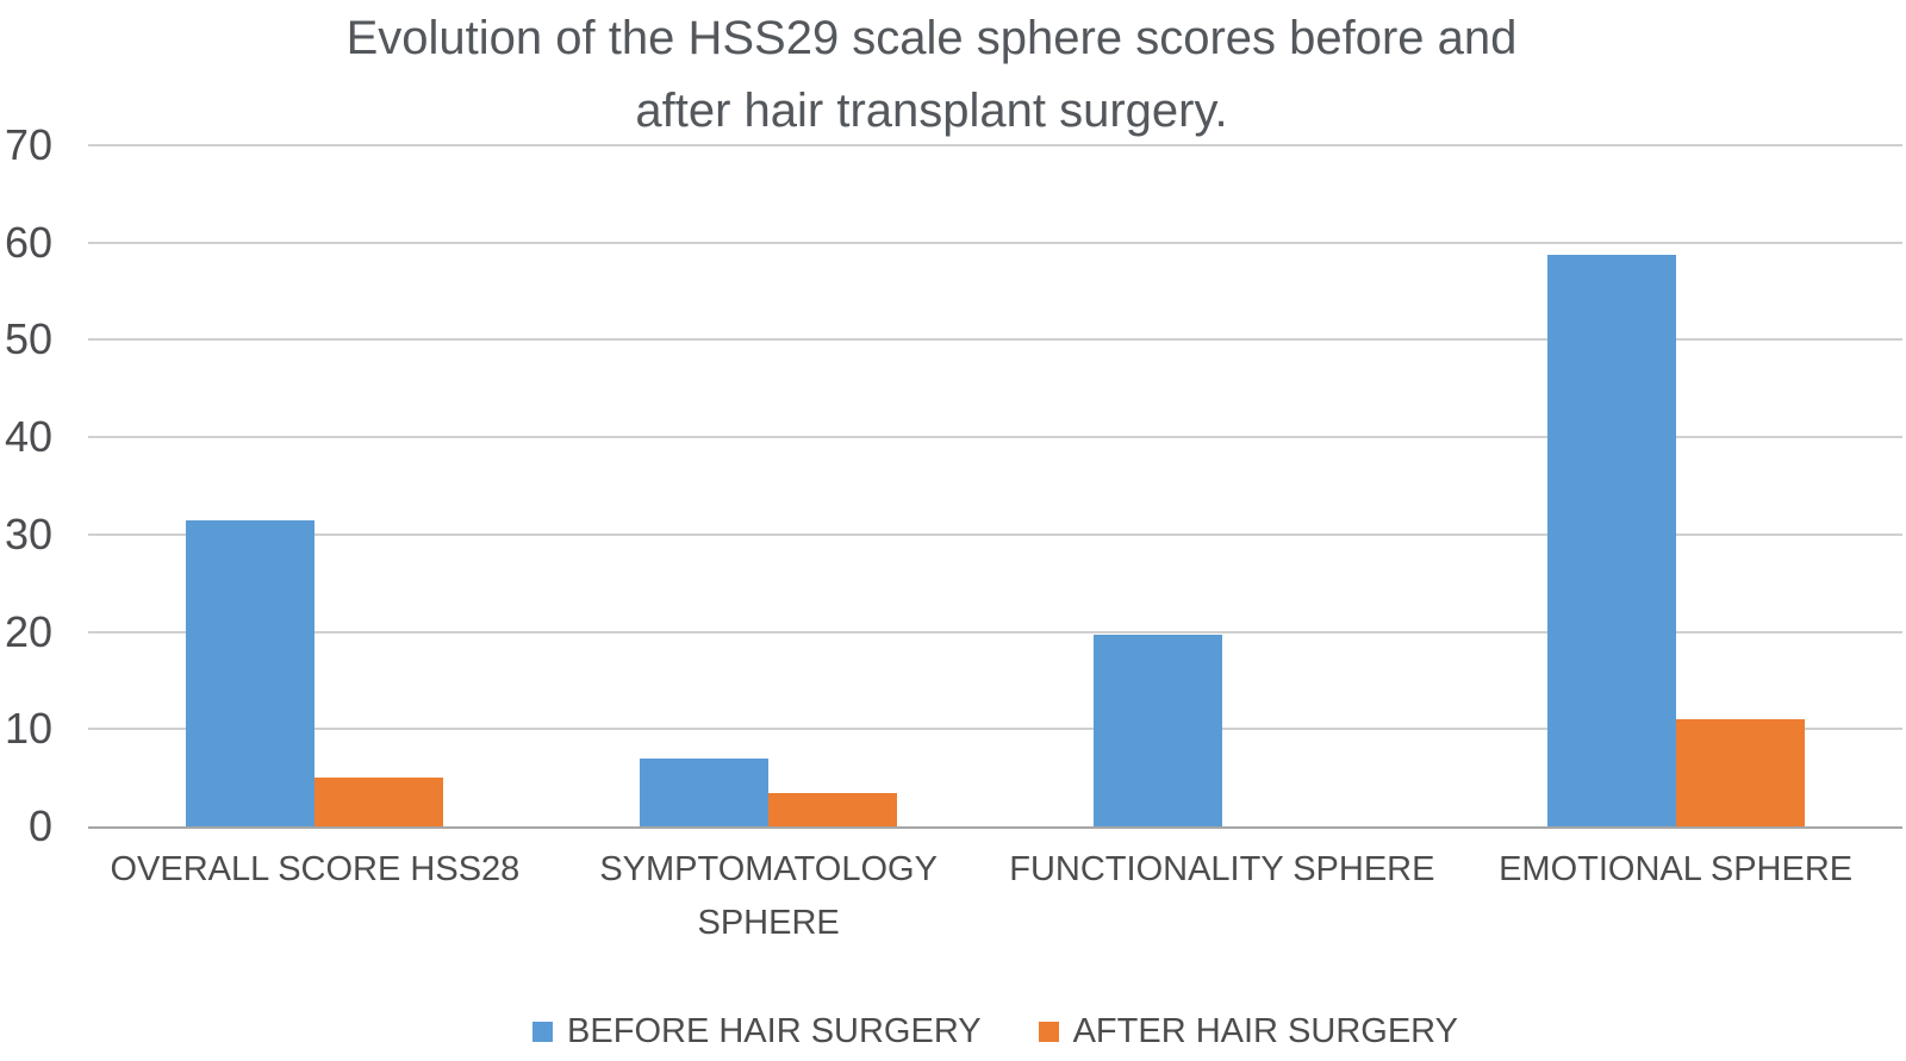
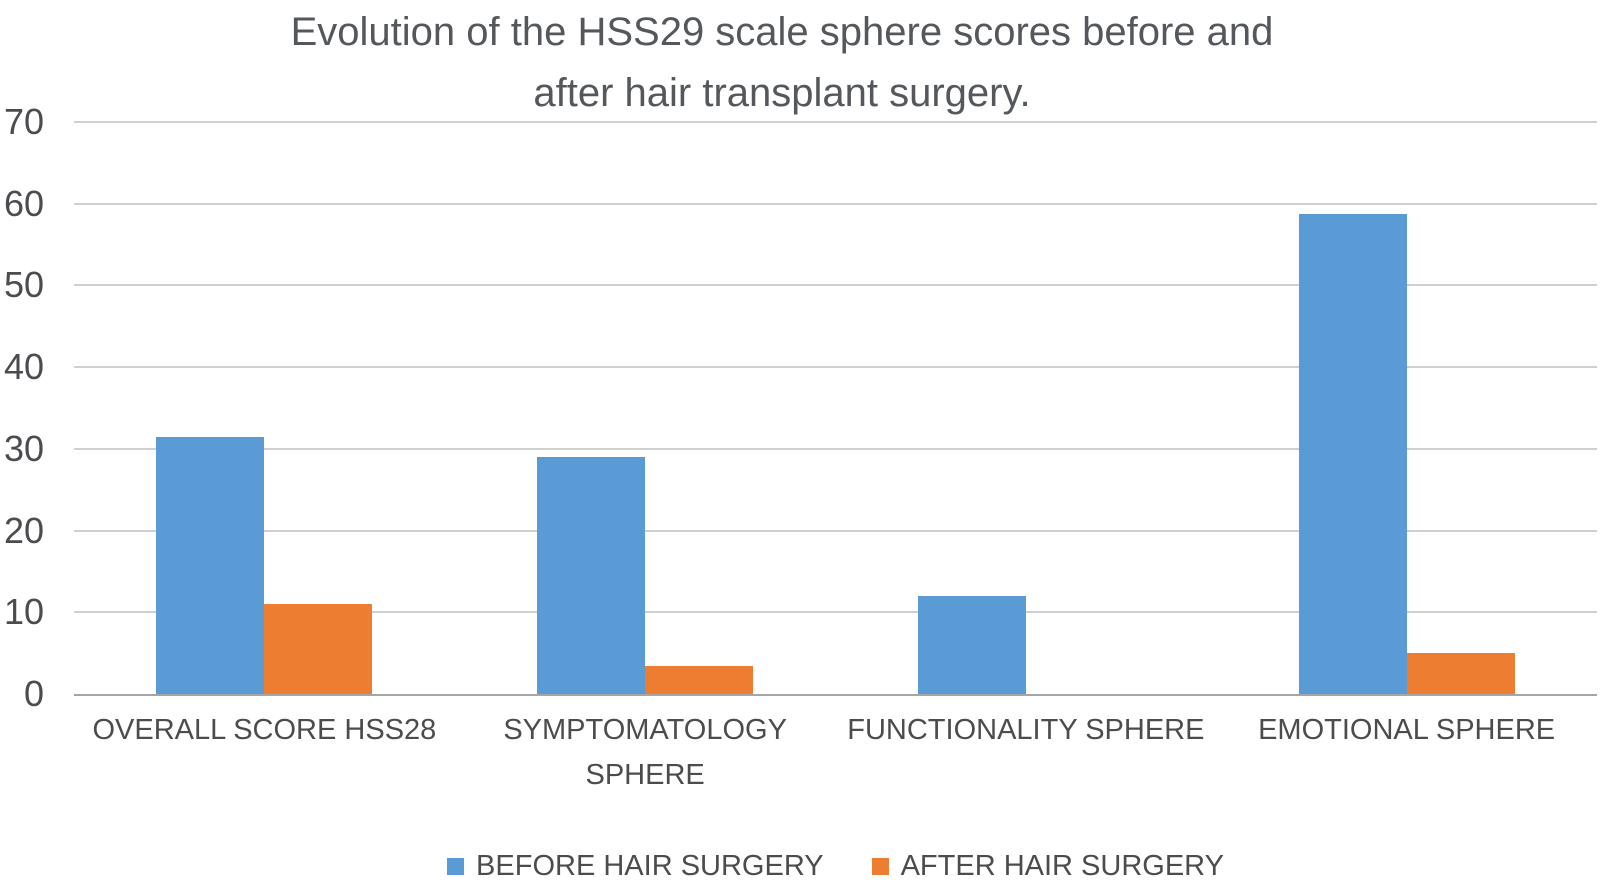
AFTER HAIR SURGERY/OVERALL SCORE HSS28: 5 -> 11
BEFORE HAIR SURGERY/SYMPTOMATOLOGY SPHERE: 7 -> 29
BEFORE HAIR SURGERY/FUNCTIONALITY SPHERE: 20 -> 12
AFTER HAIR SURGERY/EMOTIONAL SPHERE: 11 -> 5
